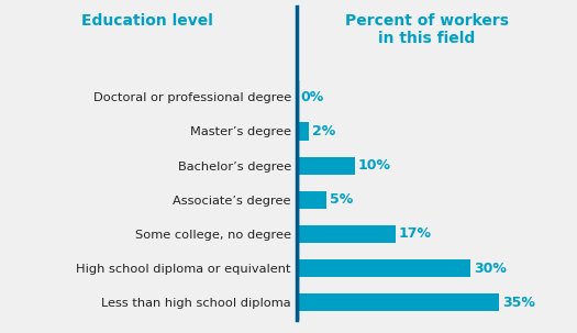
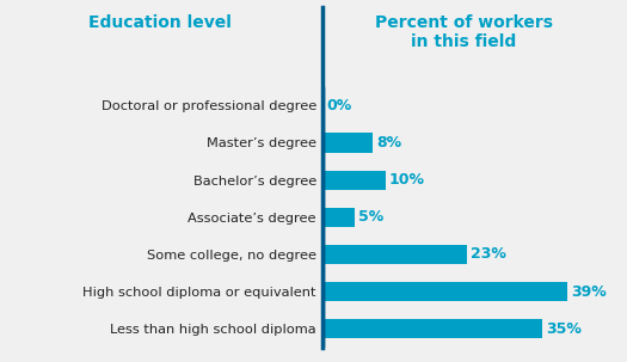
Master’s degree: 2% -> 8%
Some college, no degree: 17% -> 23%
High school diploma or equivalent: 30% -> 39%
